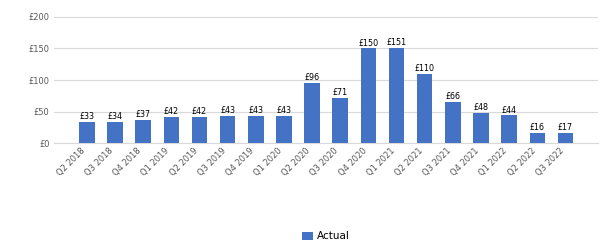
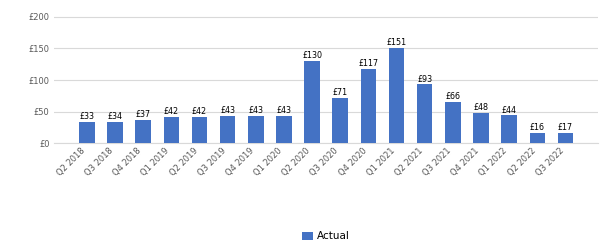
Q2 2020: £96 -> £130
Q4 2020: £150 -> £117
Q2 2021: £110 -> £93
